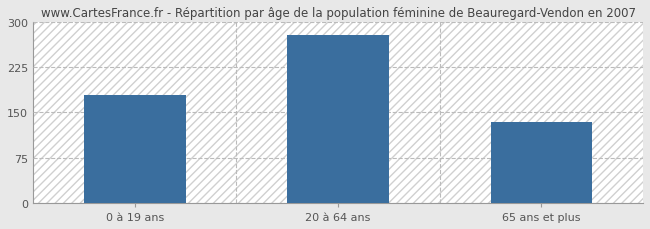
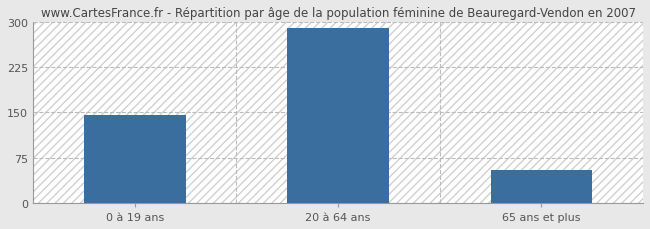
0 à 19 ans: 178 -> 145
20 à 64 ans: 278 -> 289
65 ans et plus: 134 -> 55
